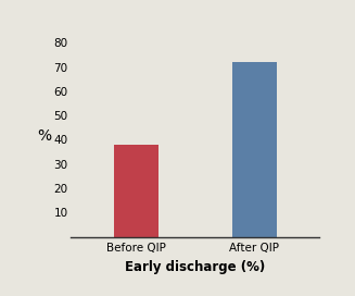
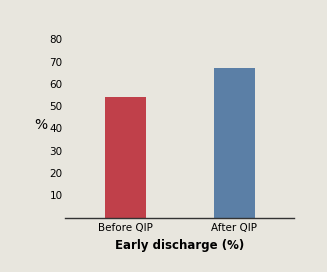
Before QIP: 38 -> 54
After QIP: 72 -> 67
